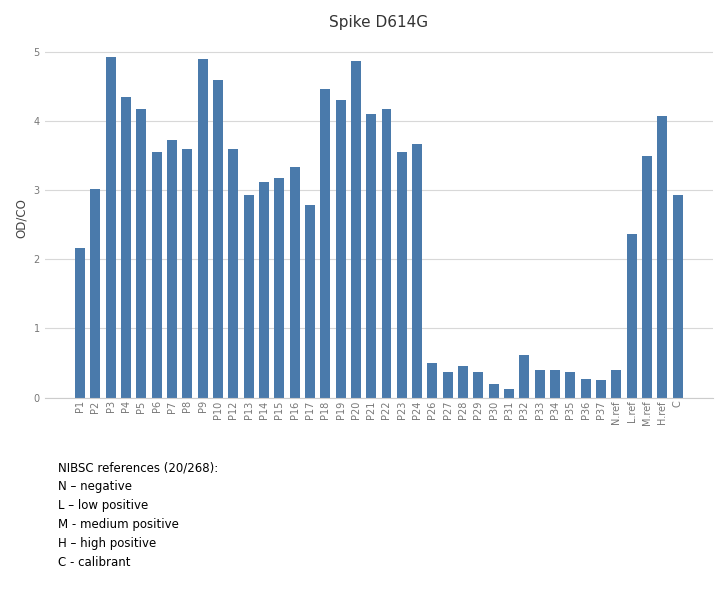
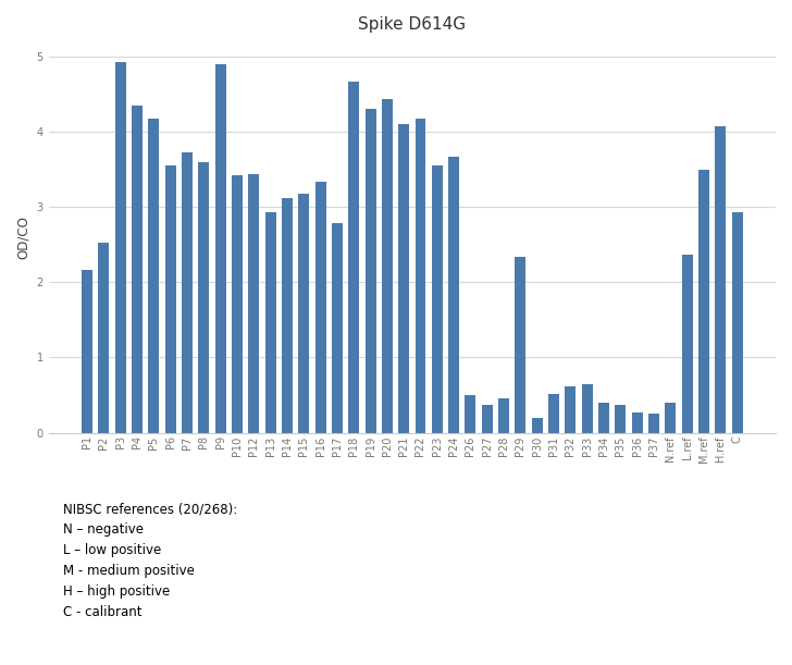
P2: 3.02 -> 2.52
P10: 4.60 -> 3.42
P12: 3.60 -> 3.44
P18: 4.47 -> 4.66
P20: 4.87 -> 4.44
P29: 0.37 -> 2.34
P31: 0.13 -> 0.52
P33: 0.40 -> 0.64
